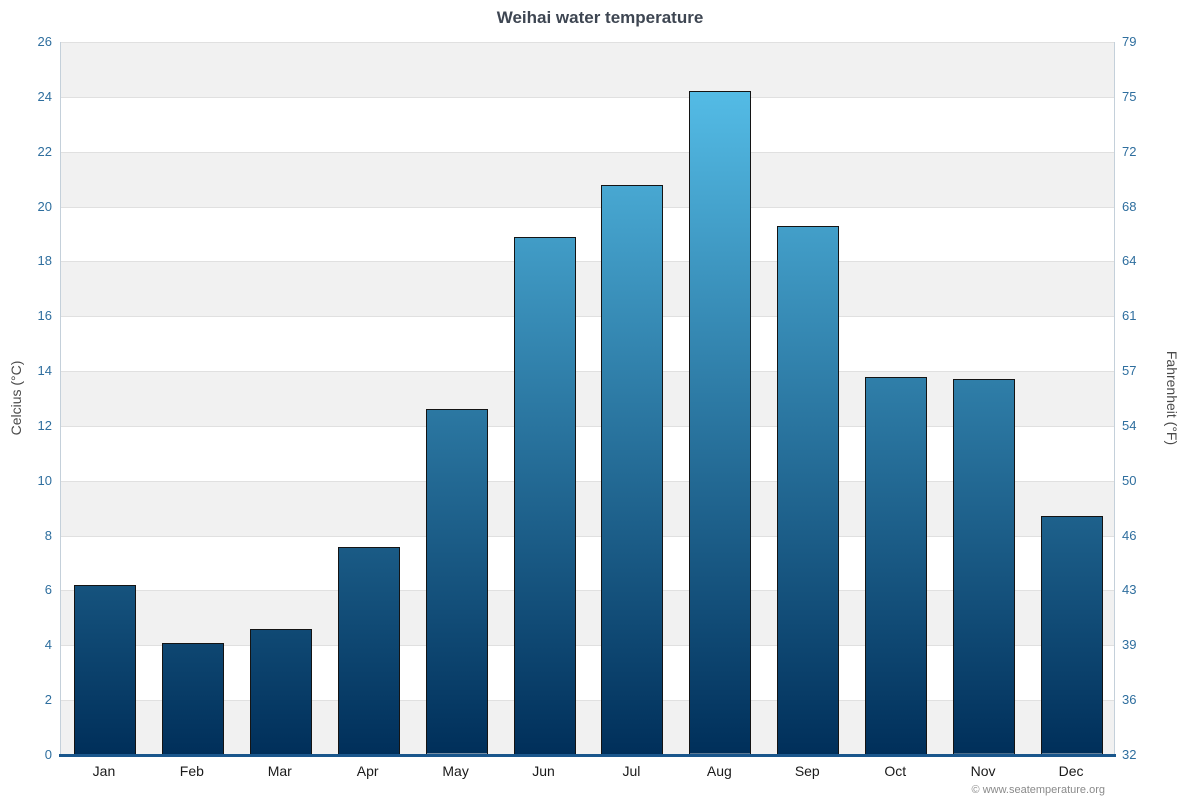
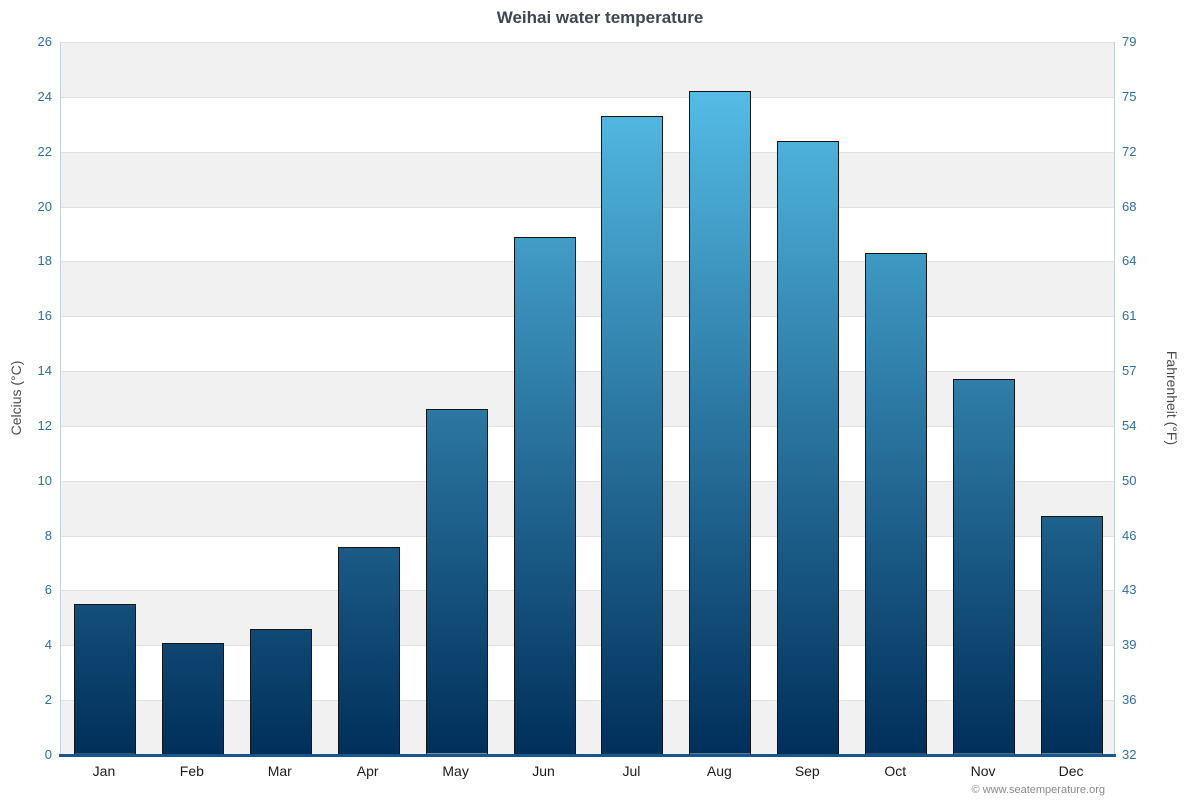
Jan: 6.2 -> 5.5
Jul: 20.8 -> 23.3
Sep: 19.3 -> 22.4
Oct: 13.8 -> 18.3
